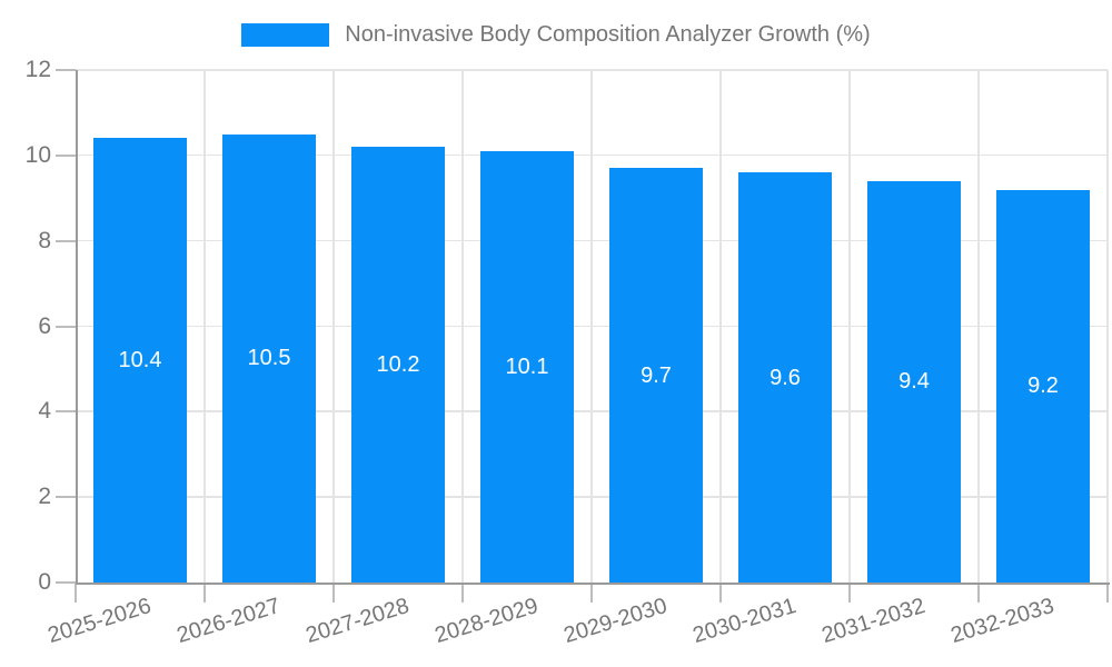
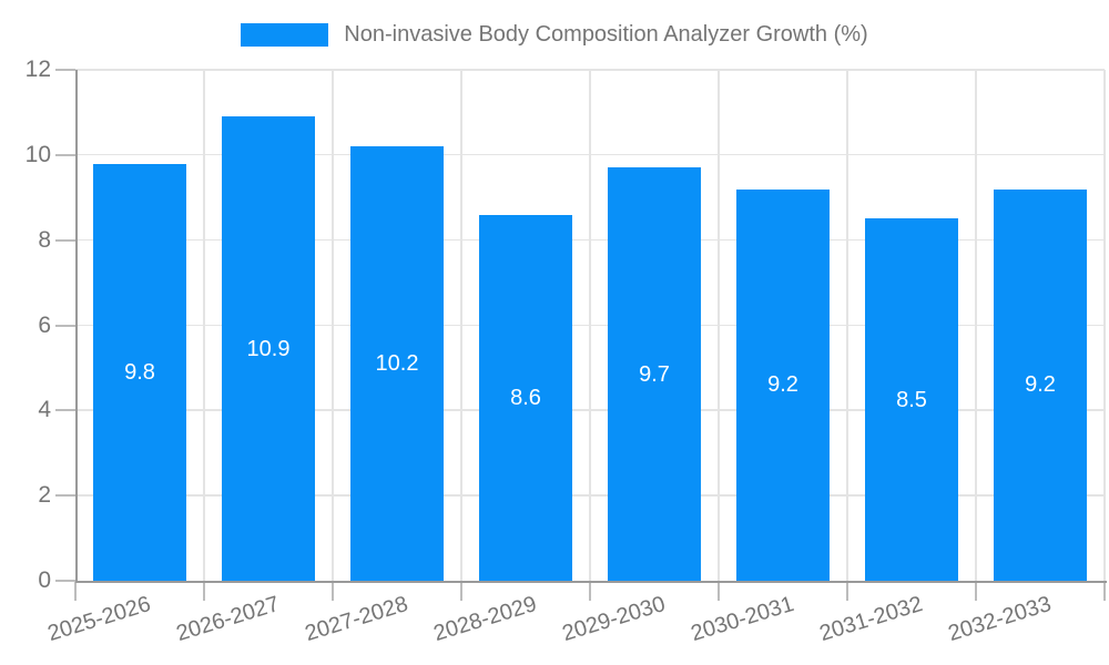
2025-2026: 10.4 -> 9.8
2026-2027: 10.5 -> 10.9
2028-2029: 10.1 -> 8.6
2030-2031: 9.6 -> 9.2
2031-2032: 9.4 -> 8.5
